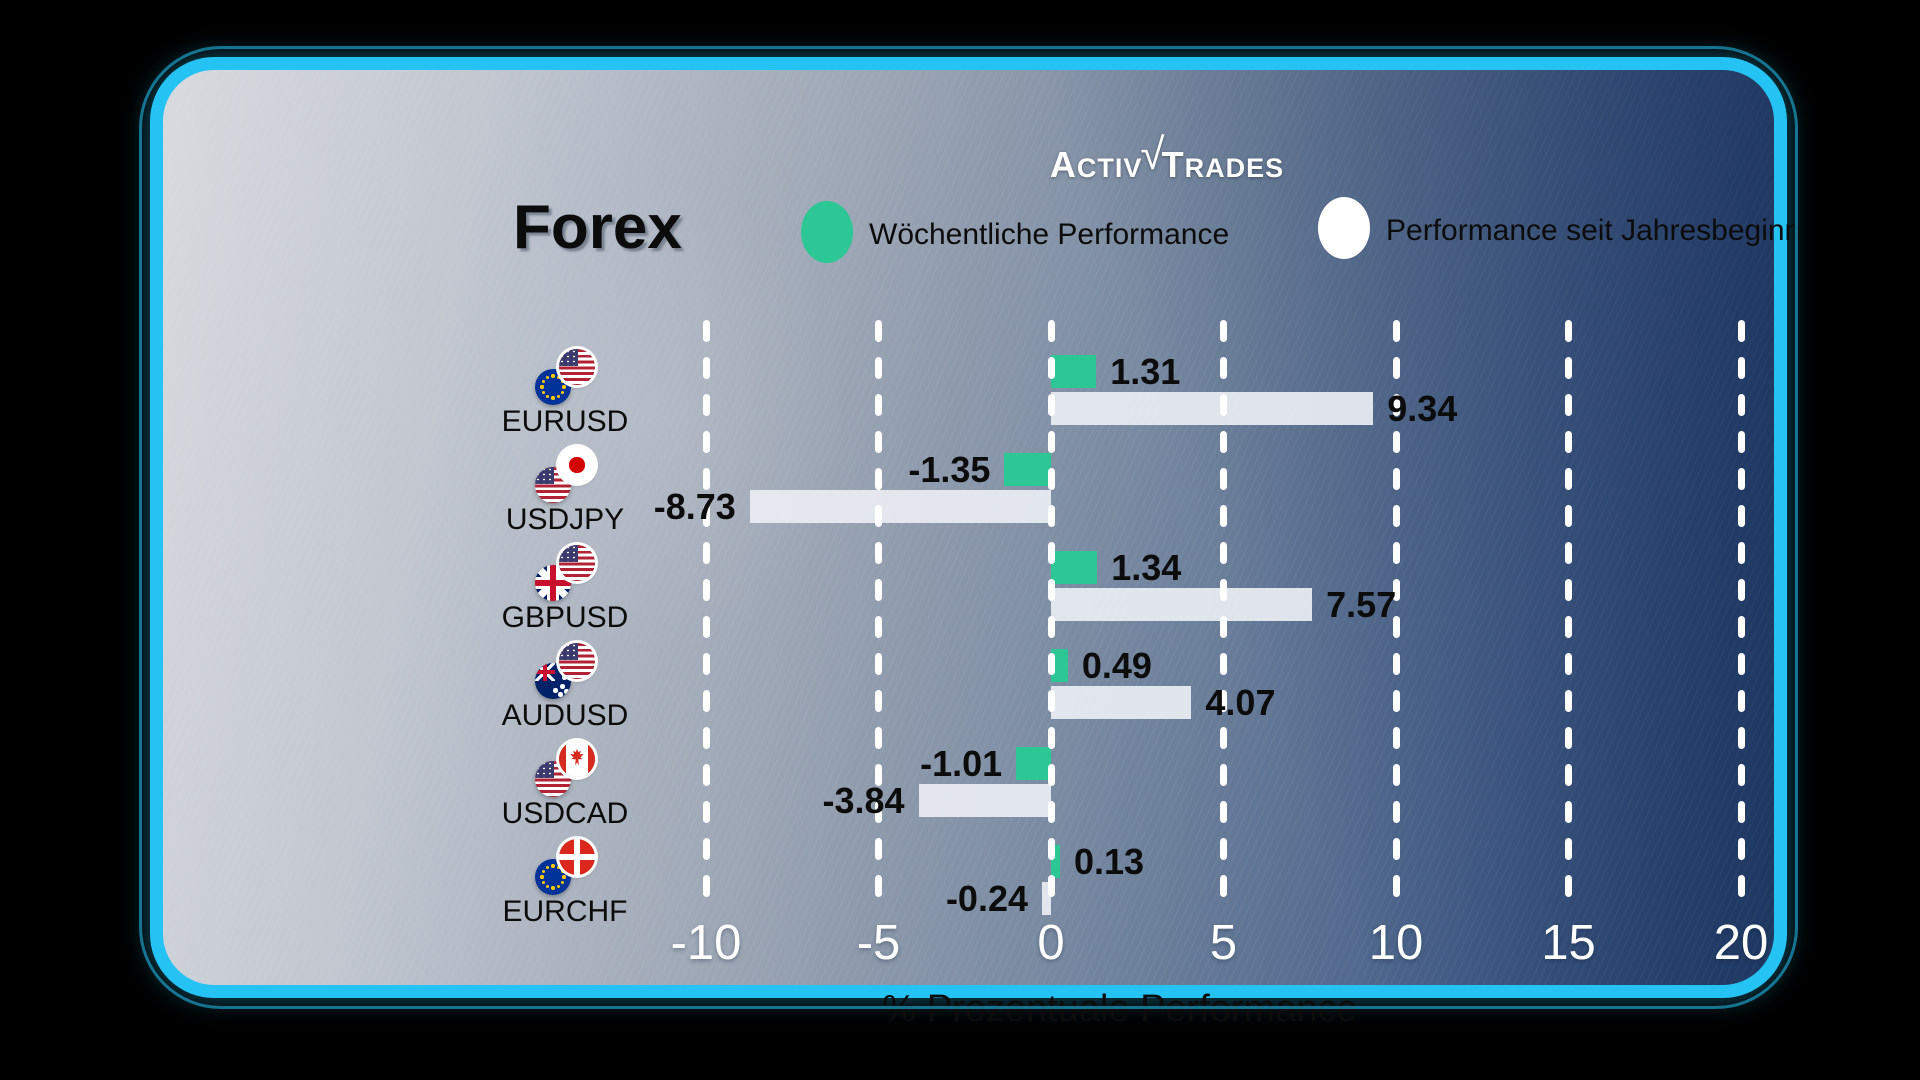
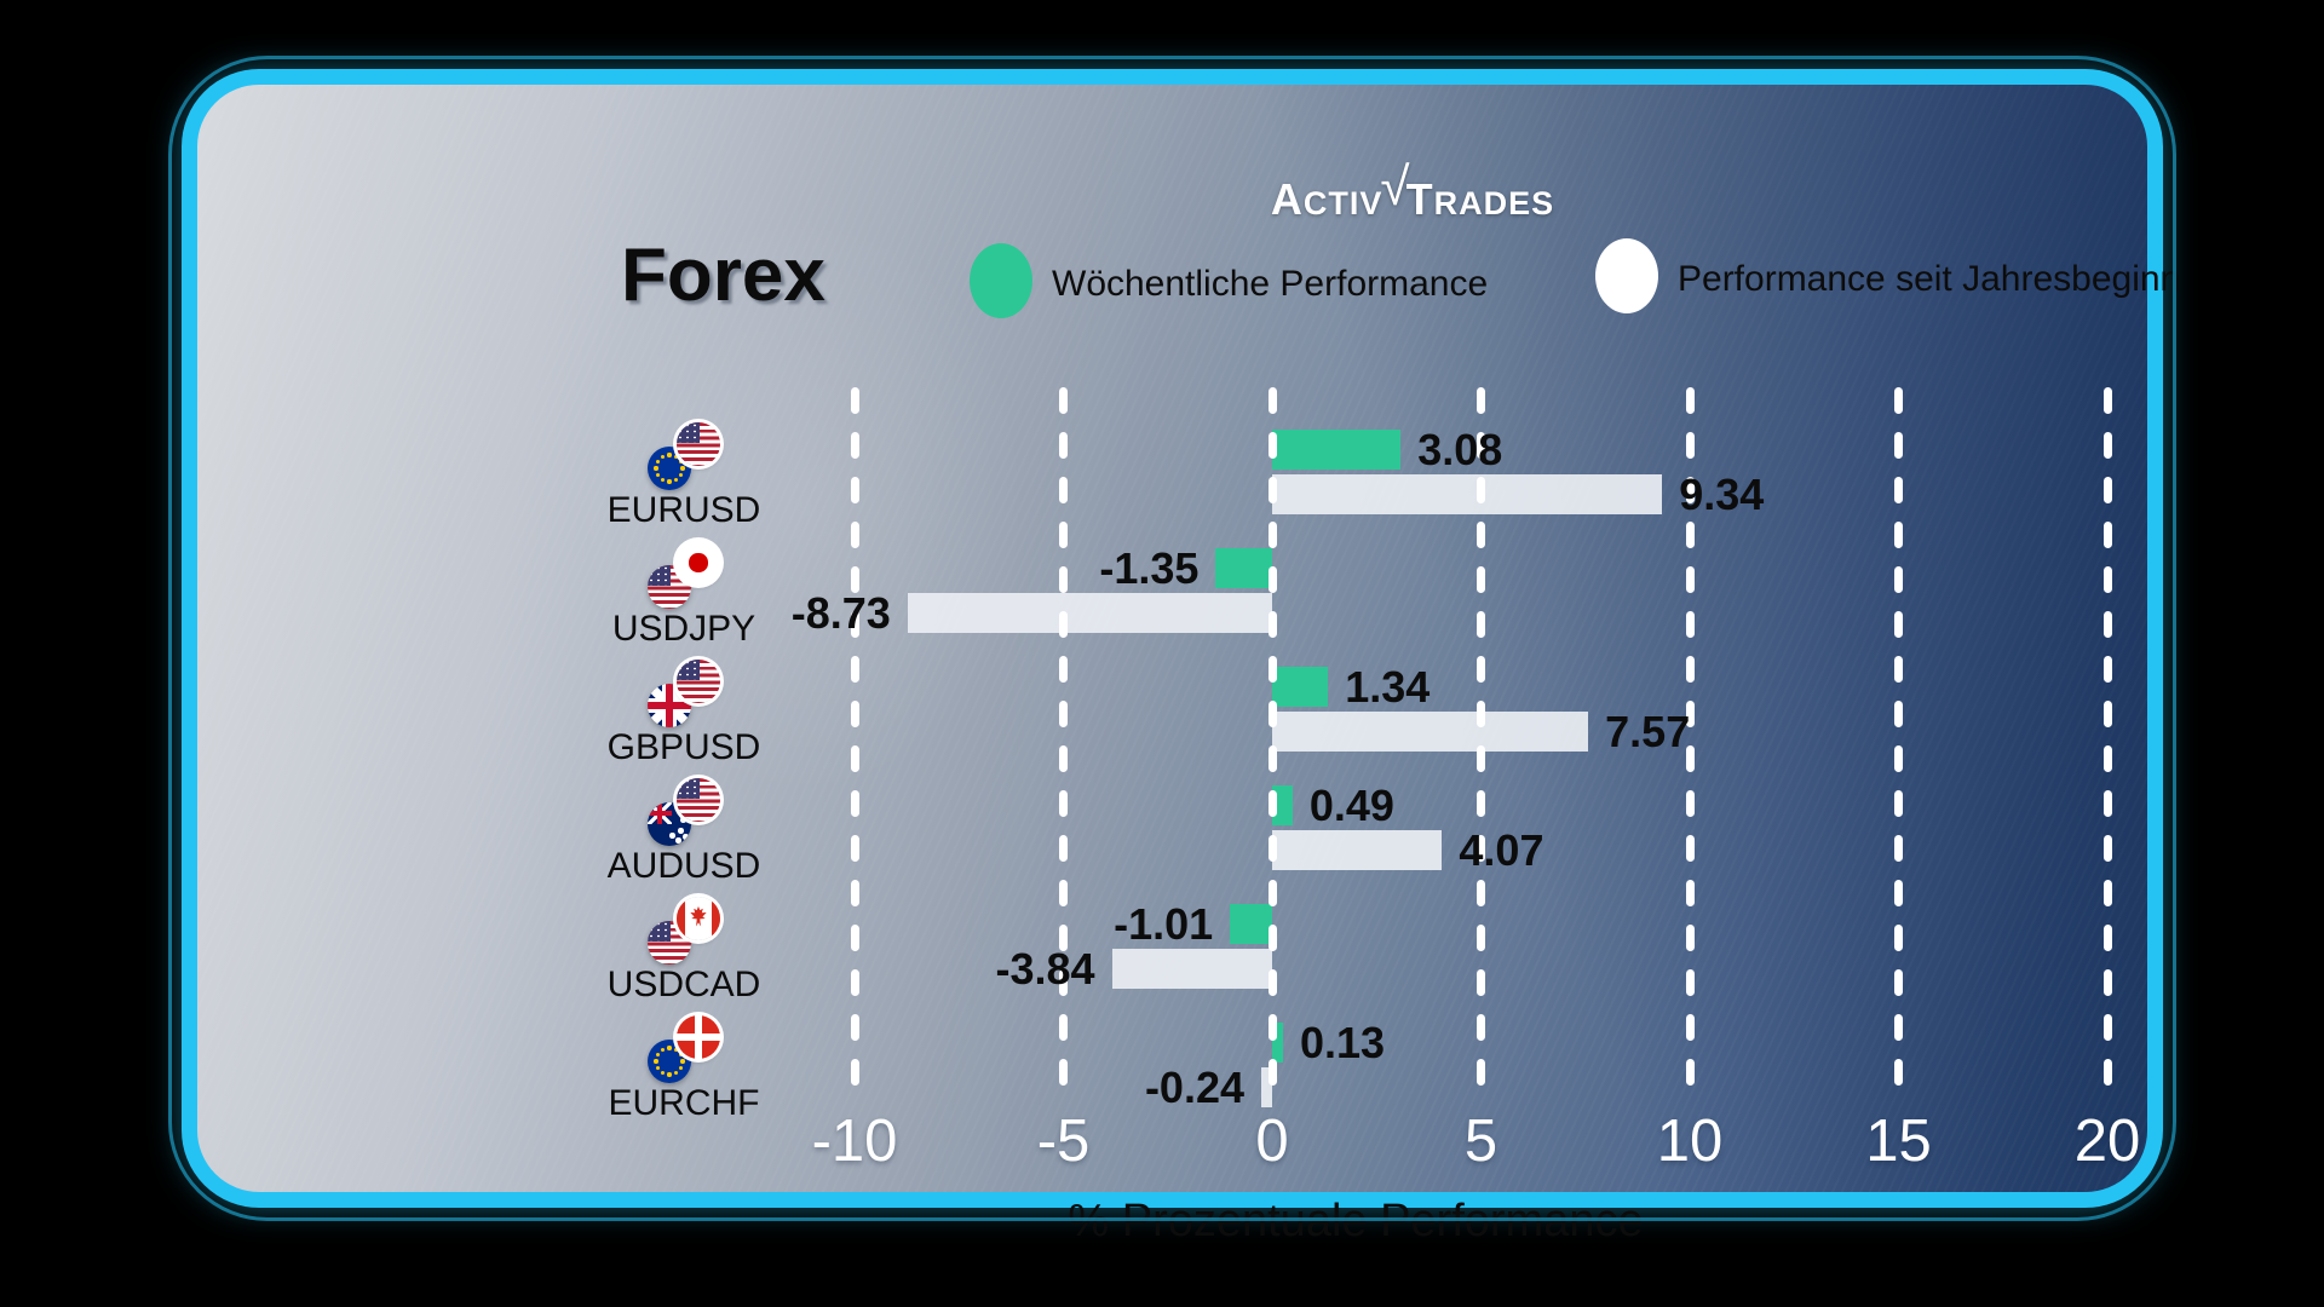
Wöchentliche Performance/EURUSD: 1.31 -> 3.08
